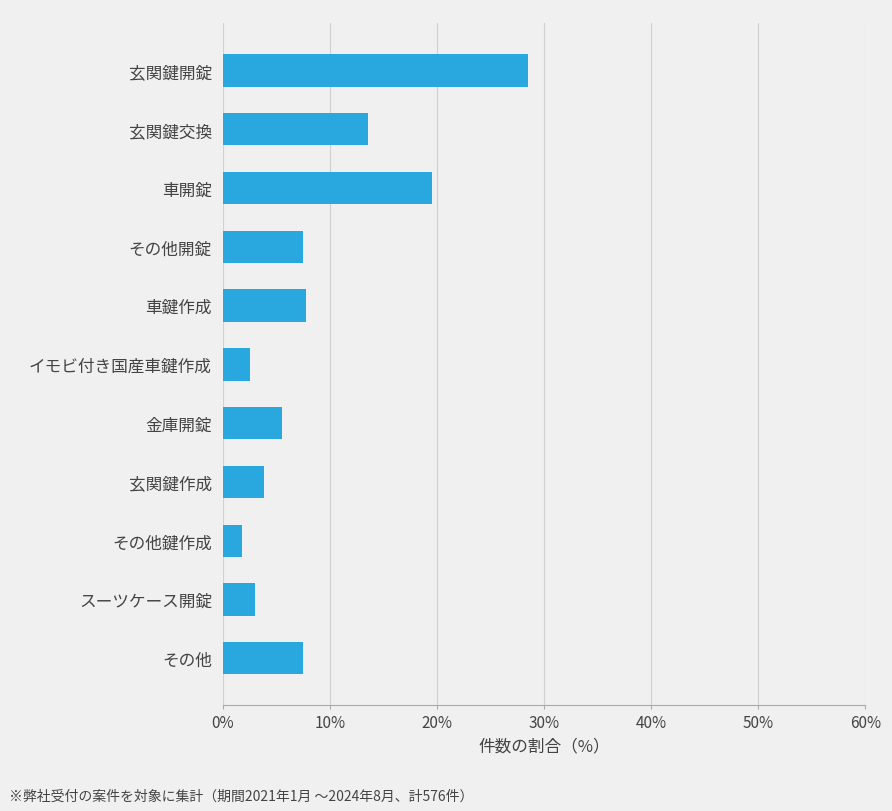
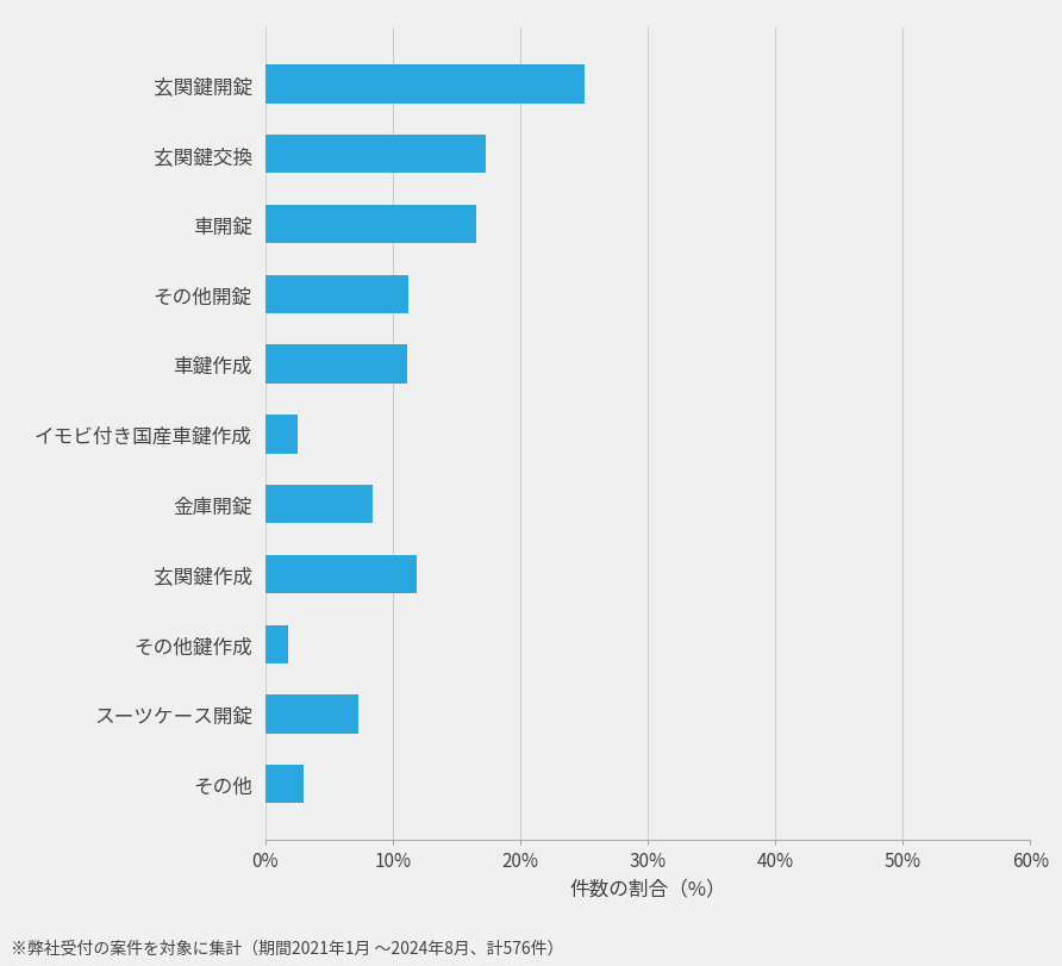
玄関鍵開錠: 28.5% -> 25.0%
玄関鍵交換: 13.5% -> 17.3%
車開錠: 19.5% -> 16.5%
その他開錠: 7.5% -> 11.2%
車鍵作成: 7.8% -> 11.1%
金庫開錠: 5.5% -> 8.4%
玄関鍵作成: 3.8% -> 11.9%
スーツケース開錠: 3.0% -> 7.3%
その他: 7.5% -> 3.0%
